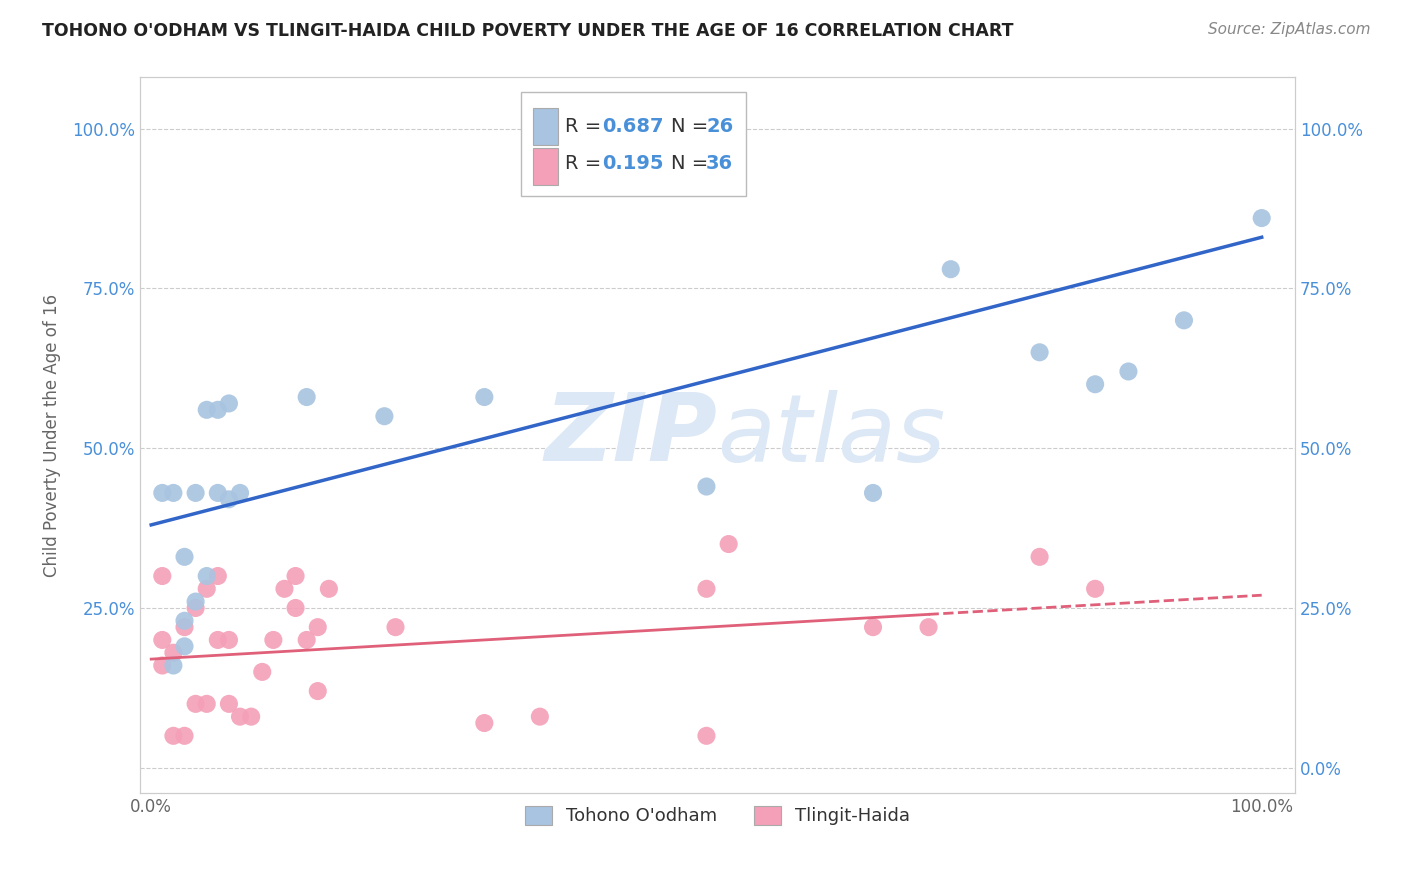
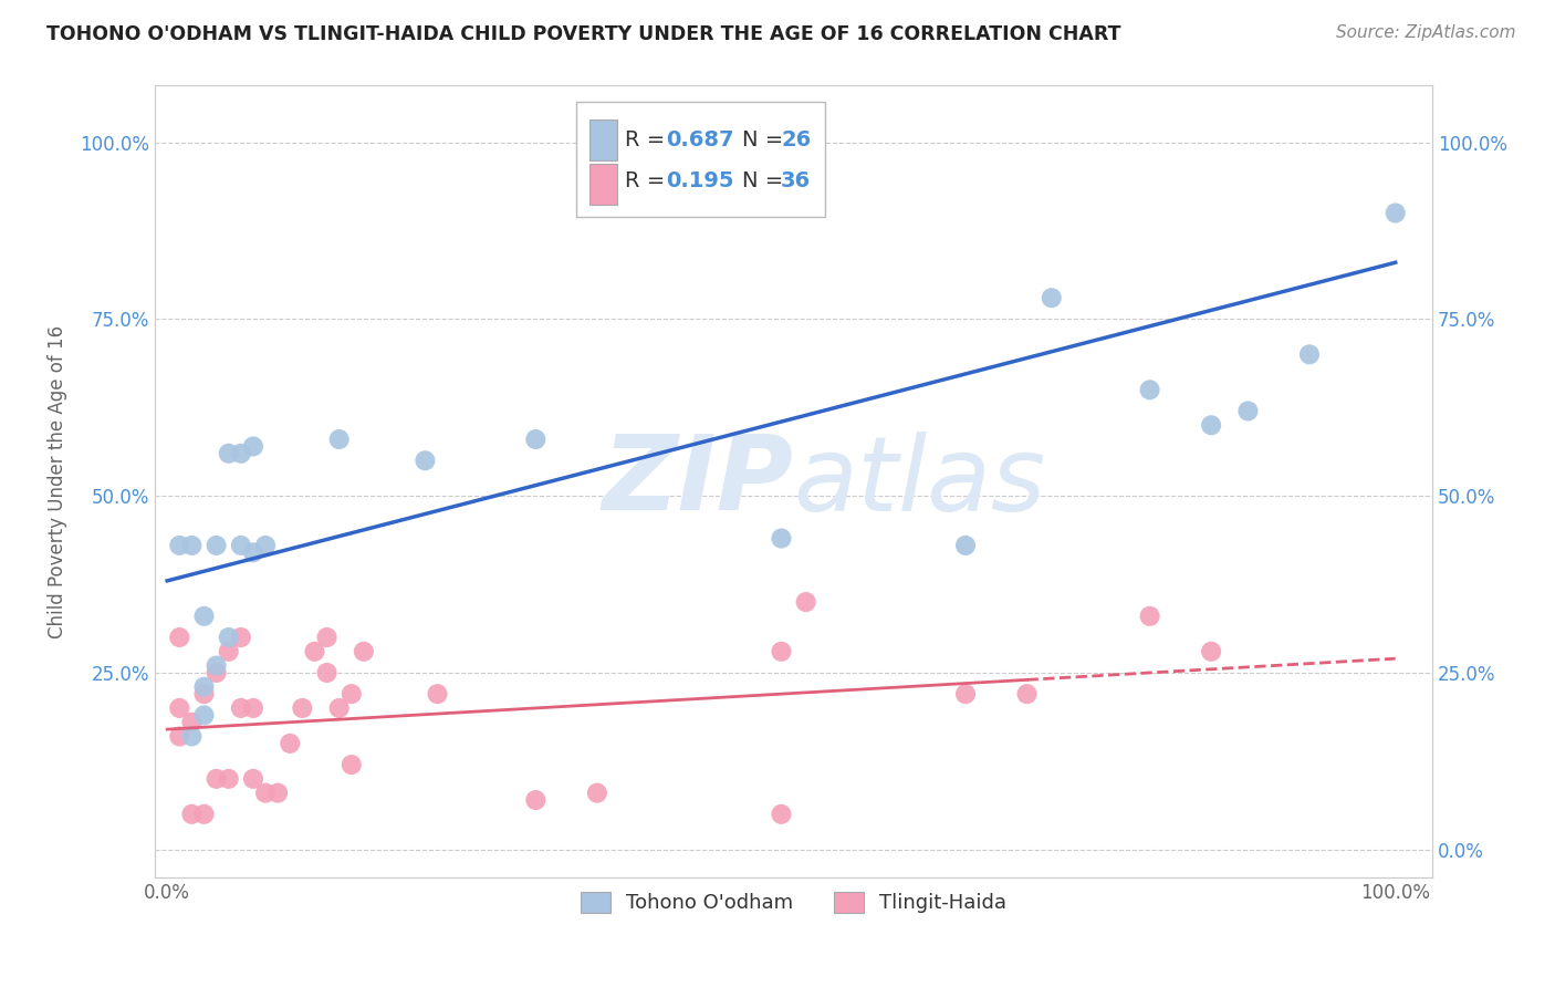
Tohono O'odham/100.0%: 86% -> 90%
